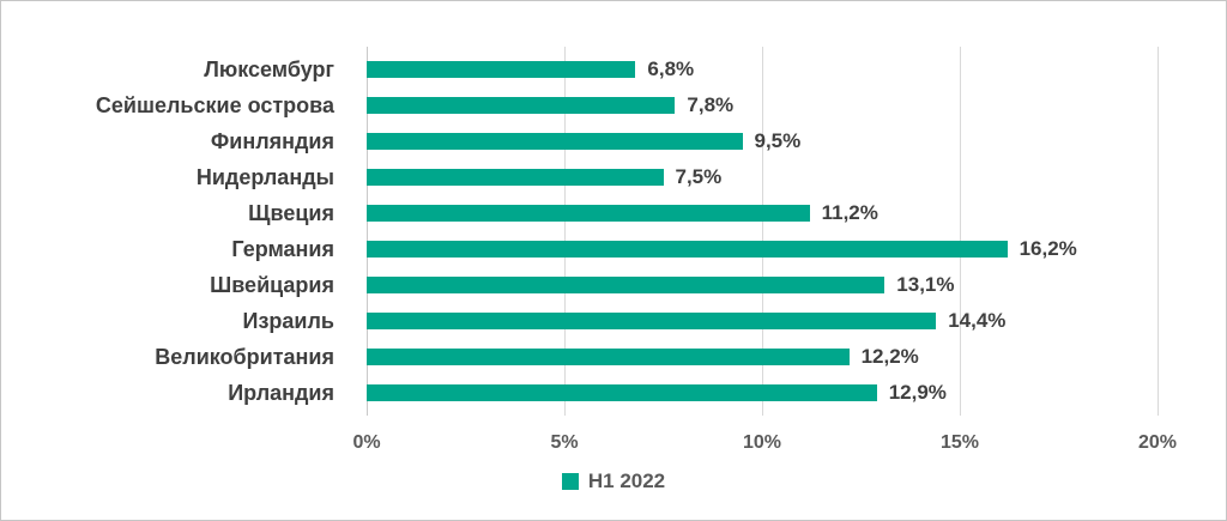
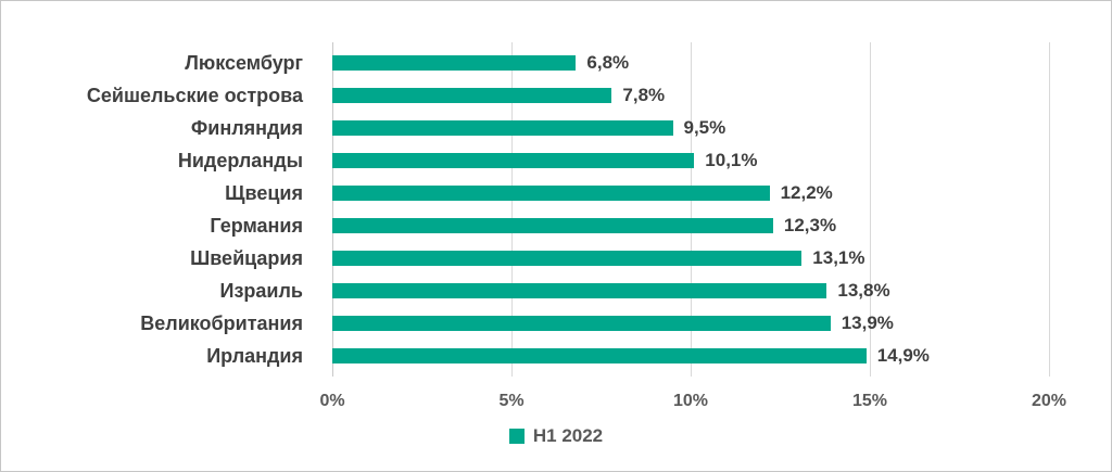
Нидерланды: 7,5% -> 10,1%
Щвеция: 11,2% -> 12,2%
Германия: 16,2% -> 12,3%
Израиль: 14,4% -> 13,8%
Великобритания: 12,2% -> 13,9%
Ирландия: 12,9% -> 14,9%
